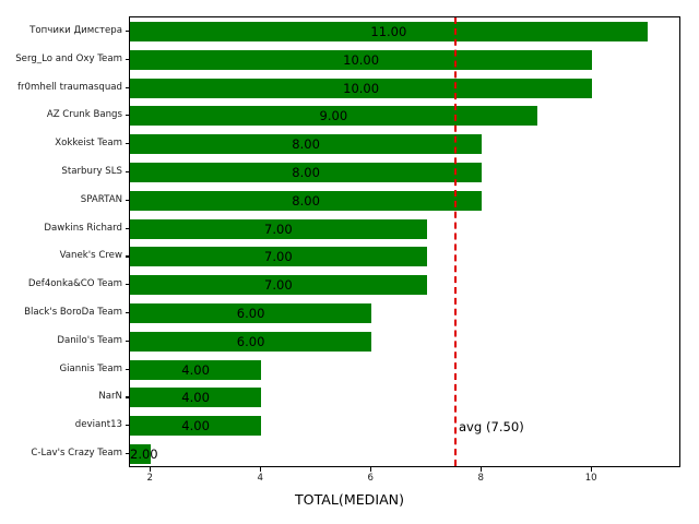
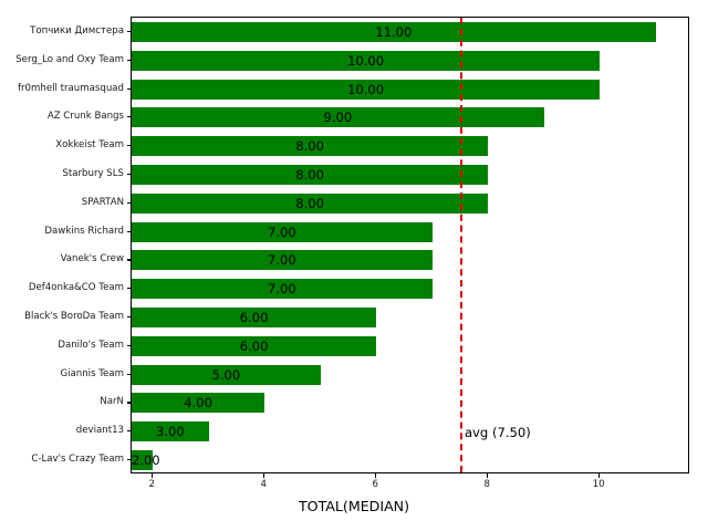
Giannis Team: 4.00 -> 5.00
deviant13: 4.00 -> 3.00
